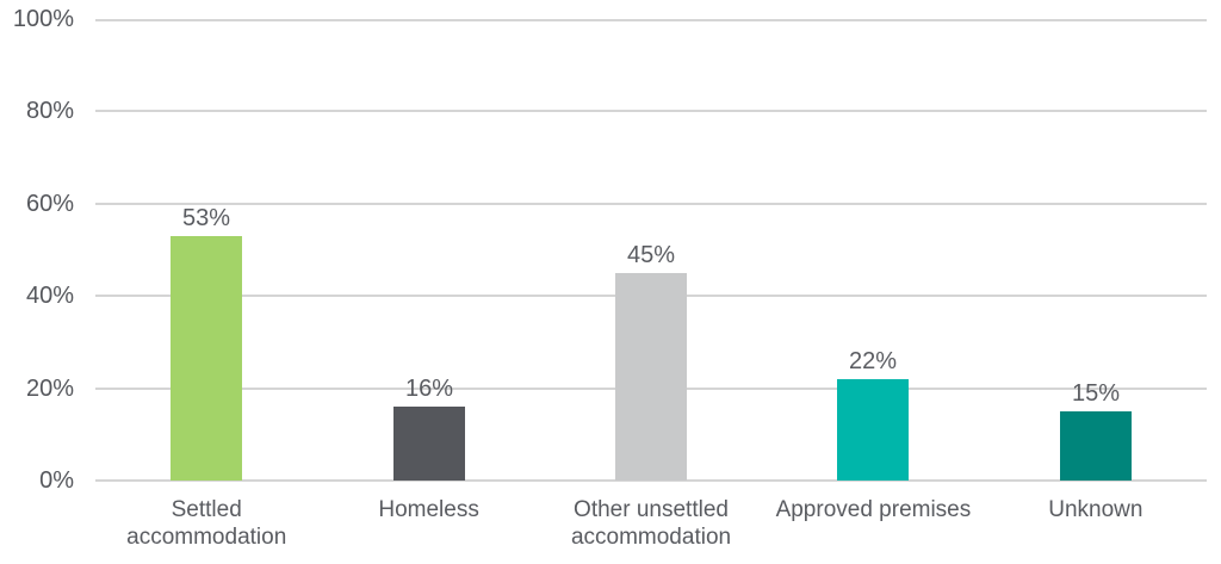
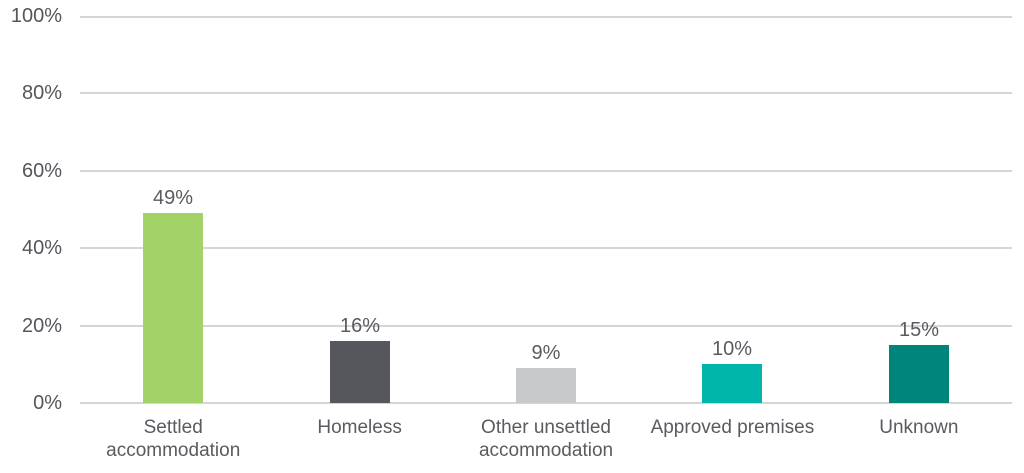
Settled accommodation: 53% -> 49%
Other unsettled accommodation: 45% -> 9%
Approved premises: 22% -> 10%
